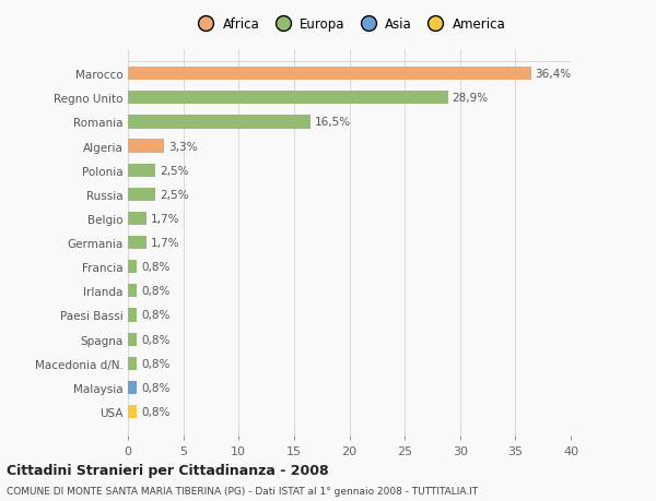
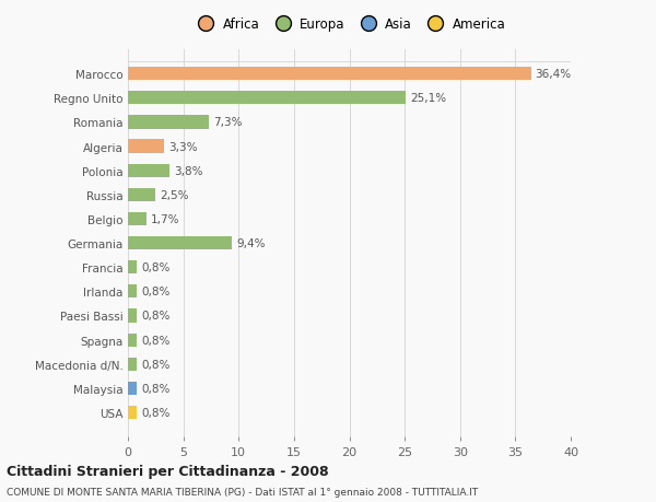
Regno Unito: 28,9% -> 25,1%
Romania: 16,5% -> 7,3%
Polonia: 2,5% -> 3,8%
Germania: 1,7% -> 9,4%
